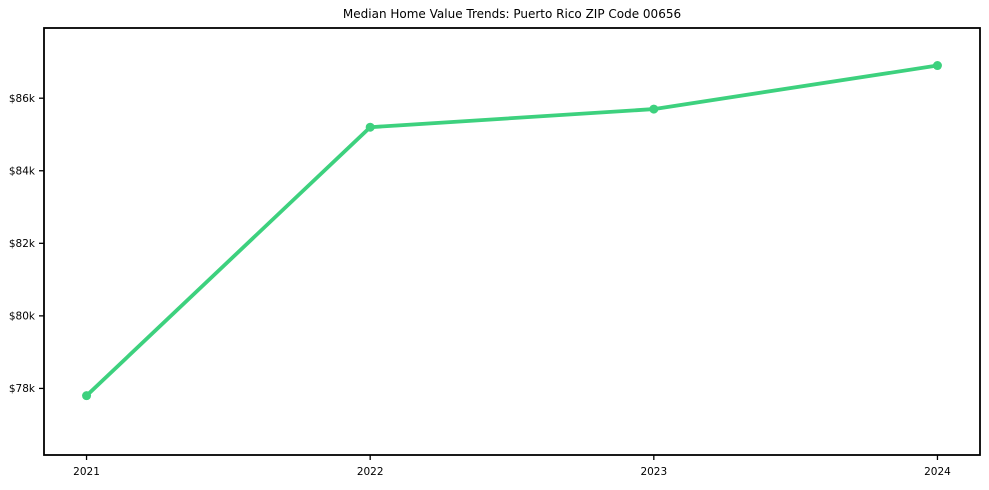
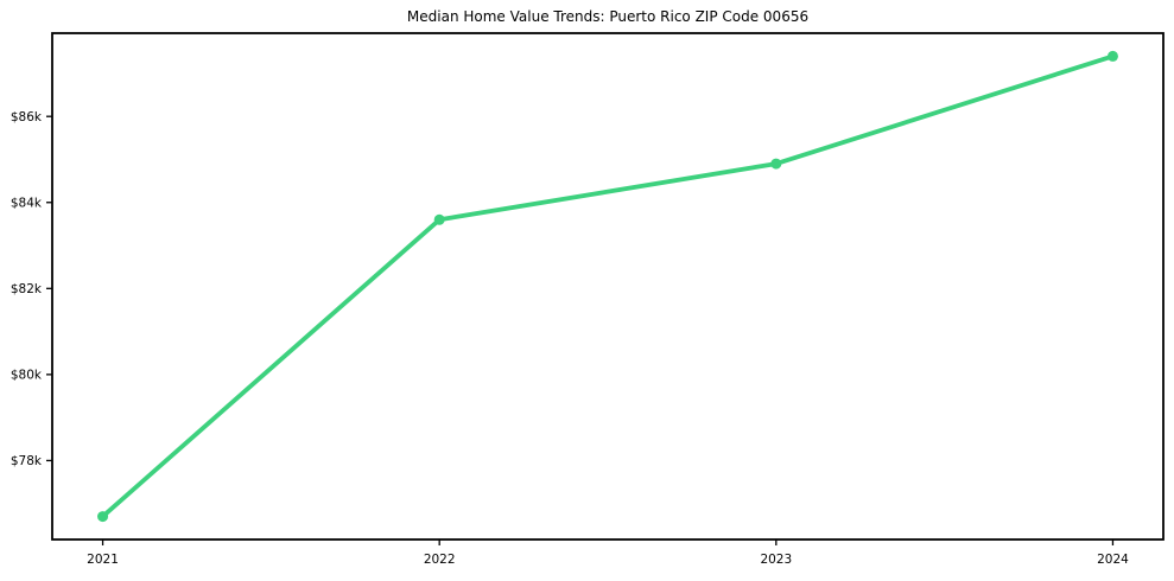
2021: $77.8k -> $76.7k
2022: $85.2k -> $83.6k
2023: $85.7k -> $84.9k
2024: $86.9k -> $87.4k
